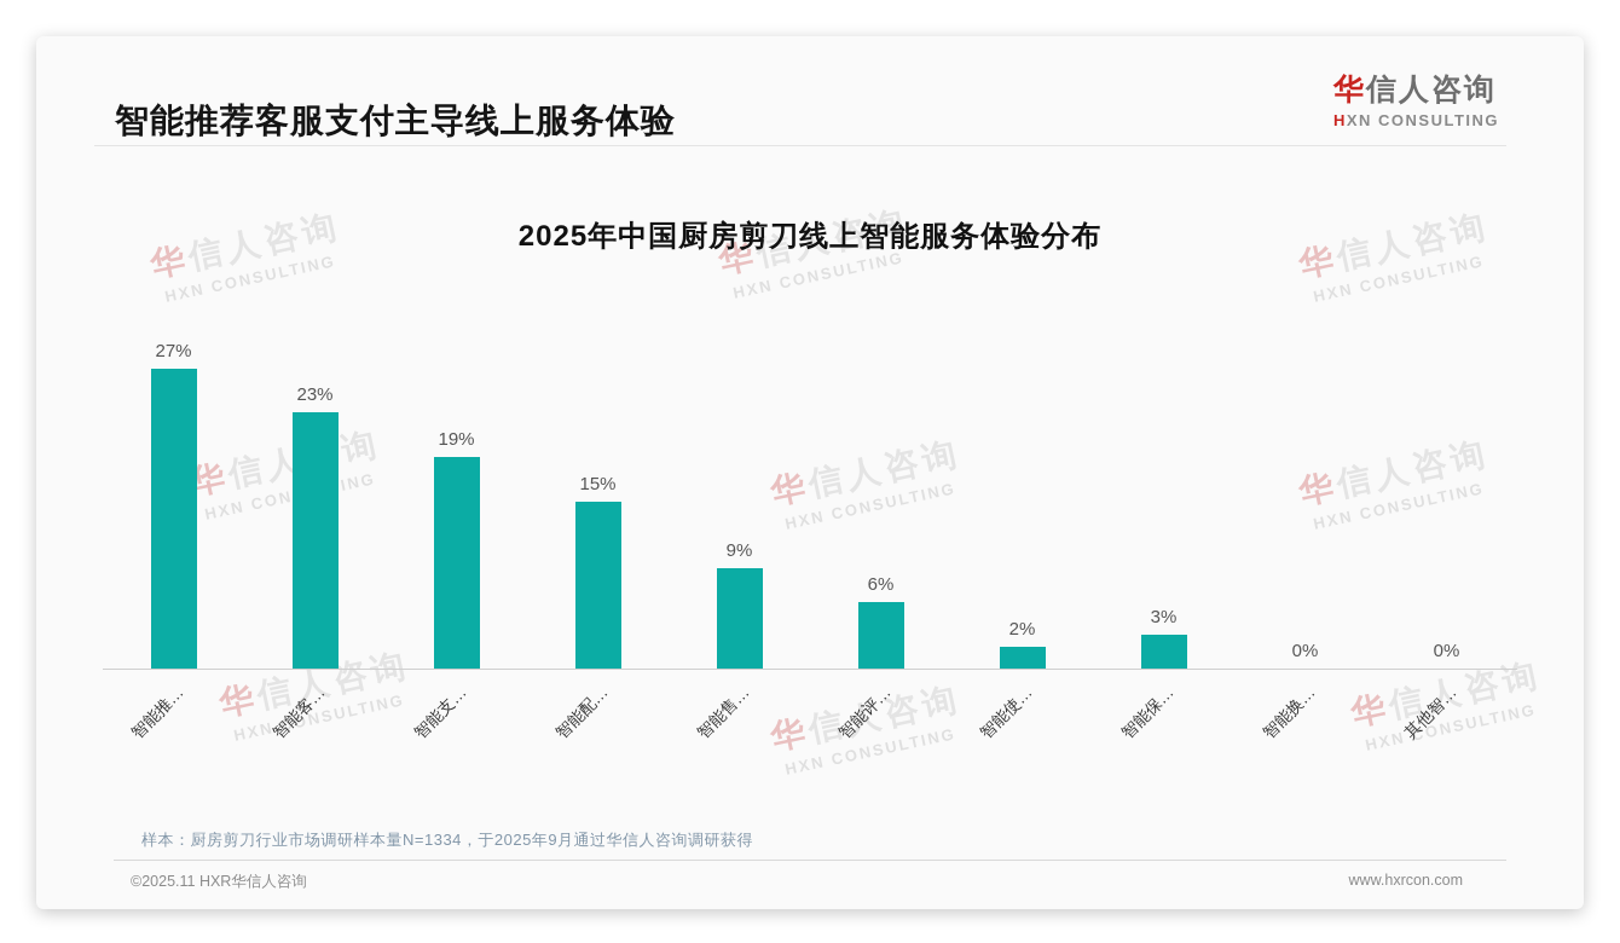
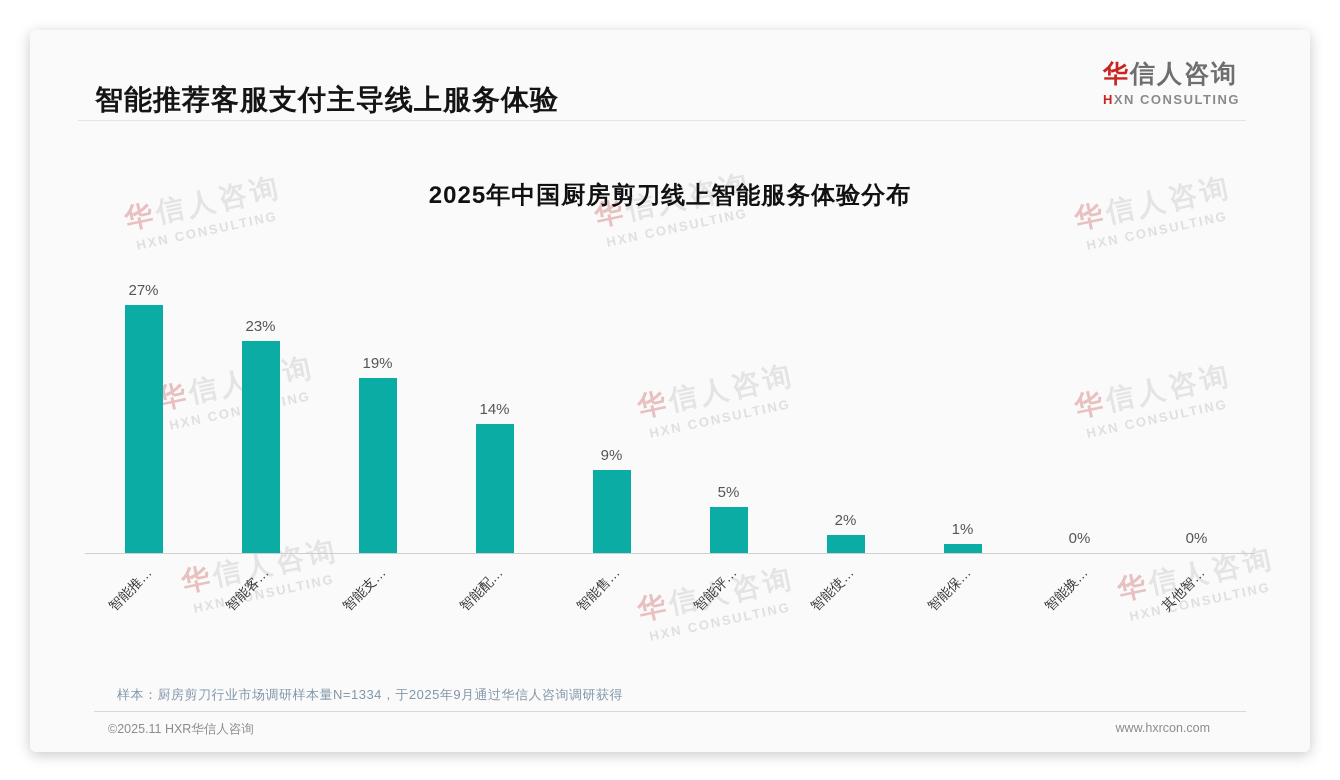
智能配…: 15% -> 14%
智能评…: 6% -> 5%
智能保…: 3% -> 1%
